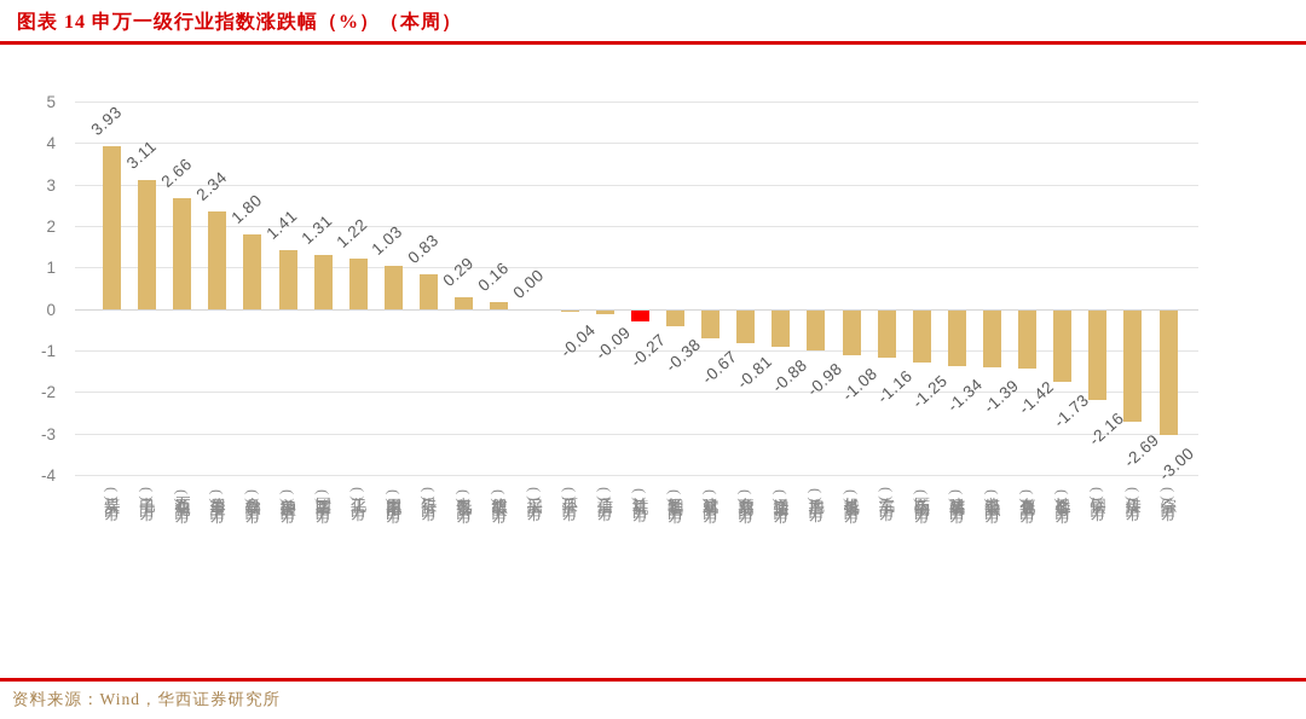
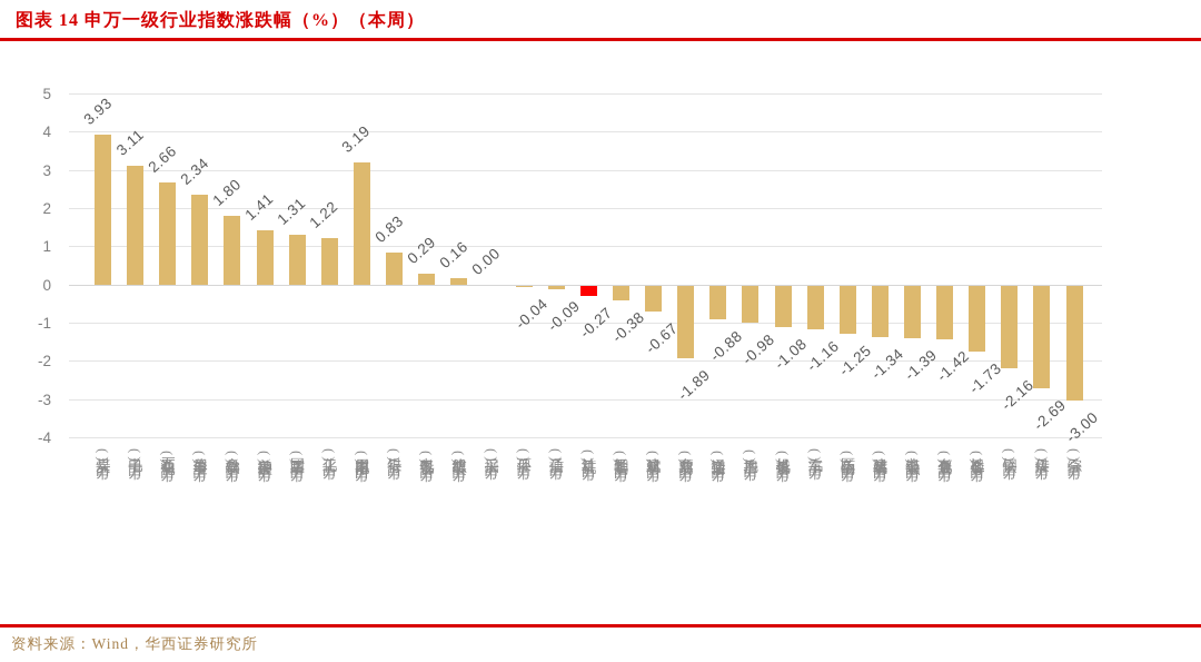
家用电器(申万): 1.03 -> 3.19
商业贸易(申万): -0.81 -> -1.89
